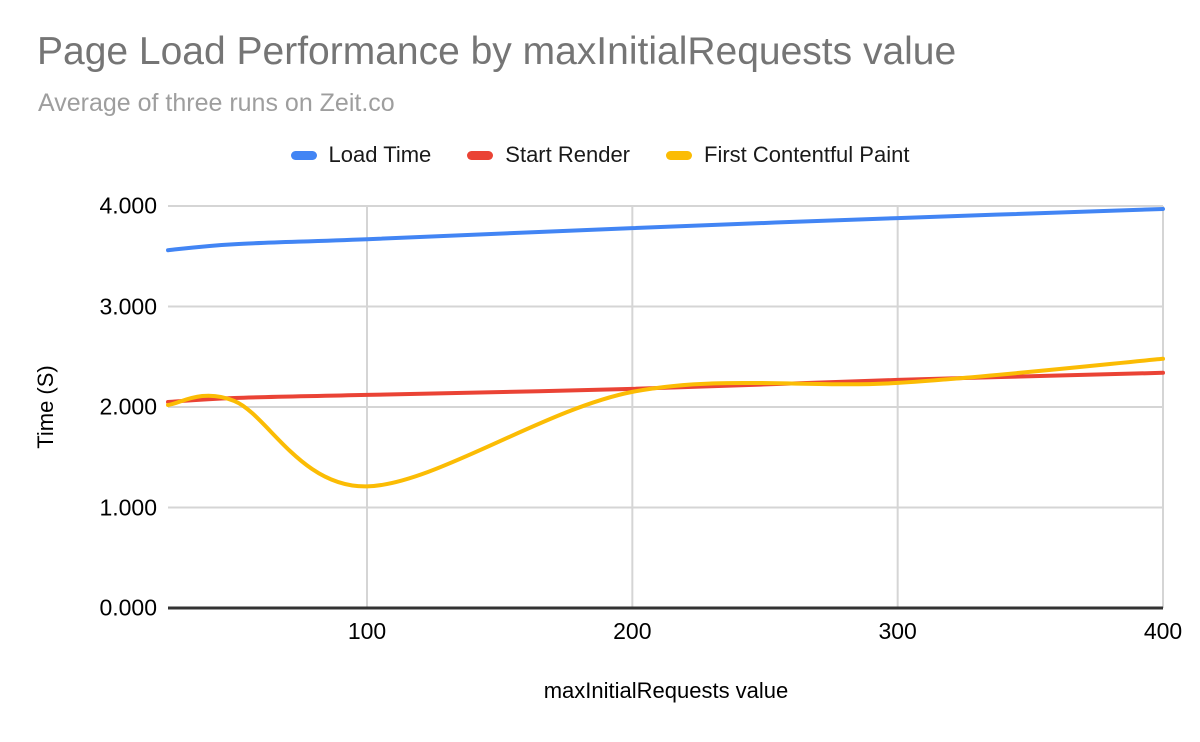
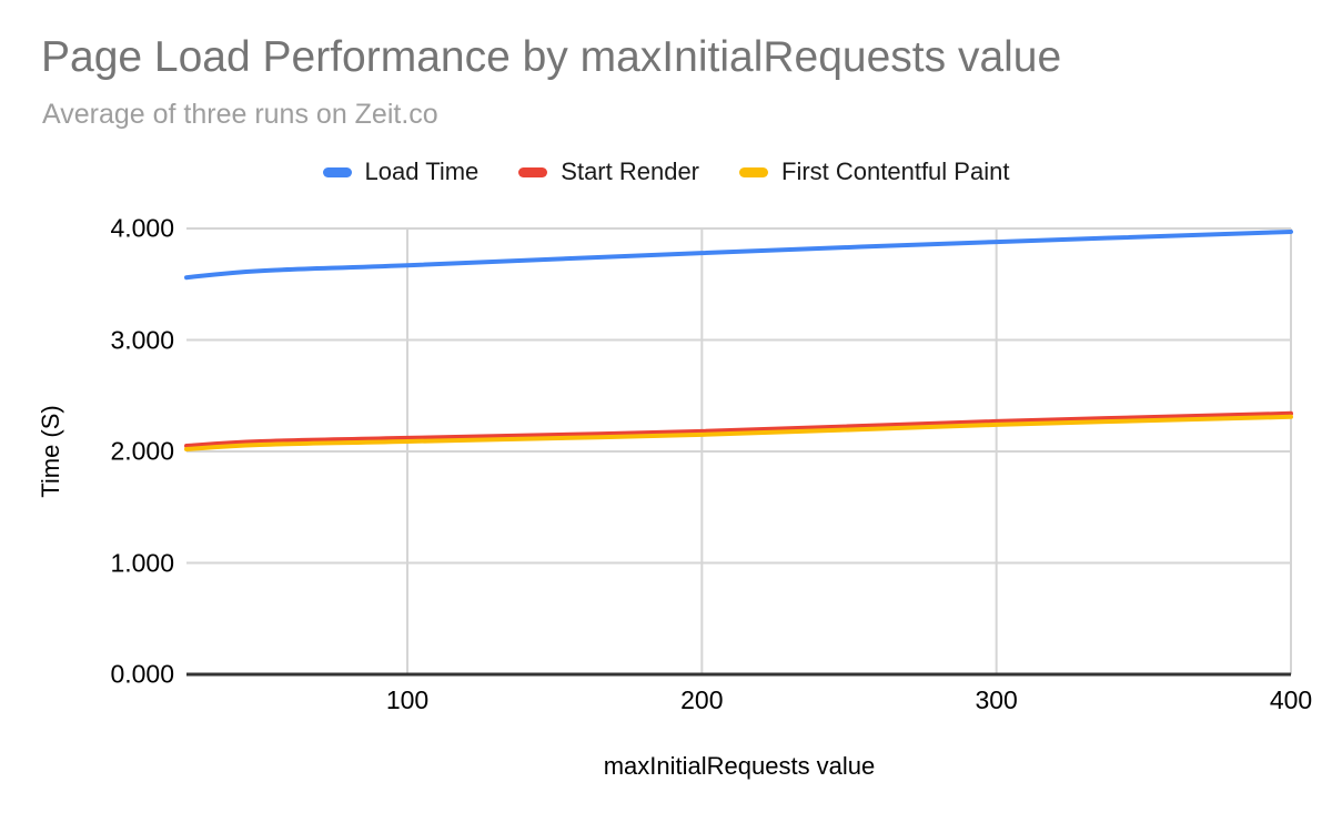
First Contentful Paint/100: 1.21 -> 2.09
First Contentful Paint/400: 2.48 -> 2.31
